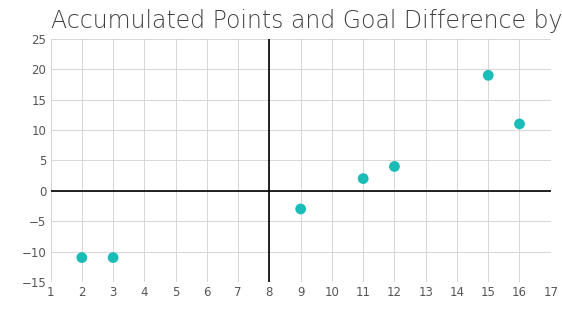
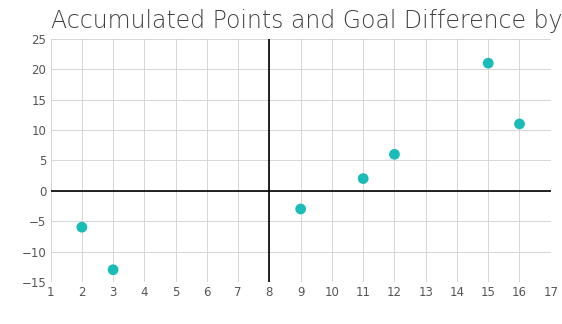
2: -11 -> -6
3: -11 -> -13
12: 4 -> 6
15: 19 -> 21
